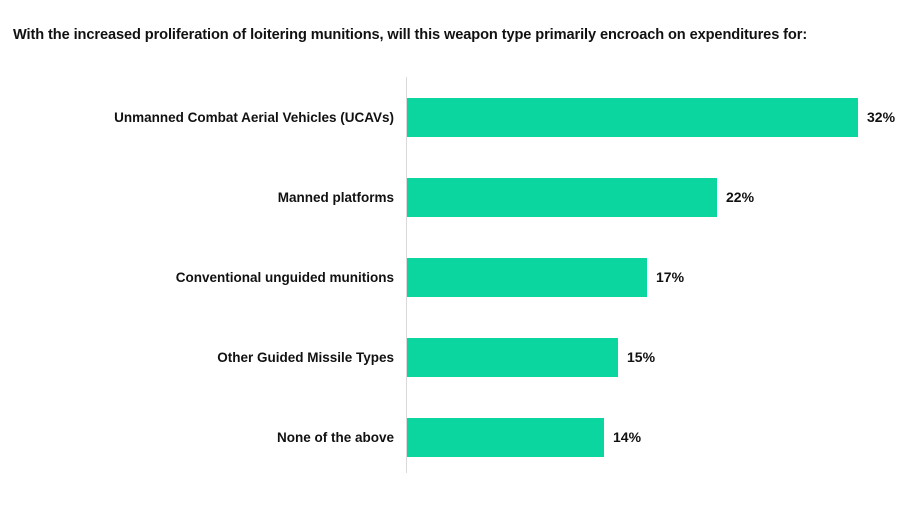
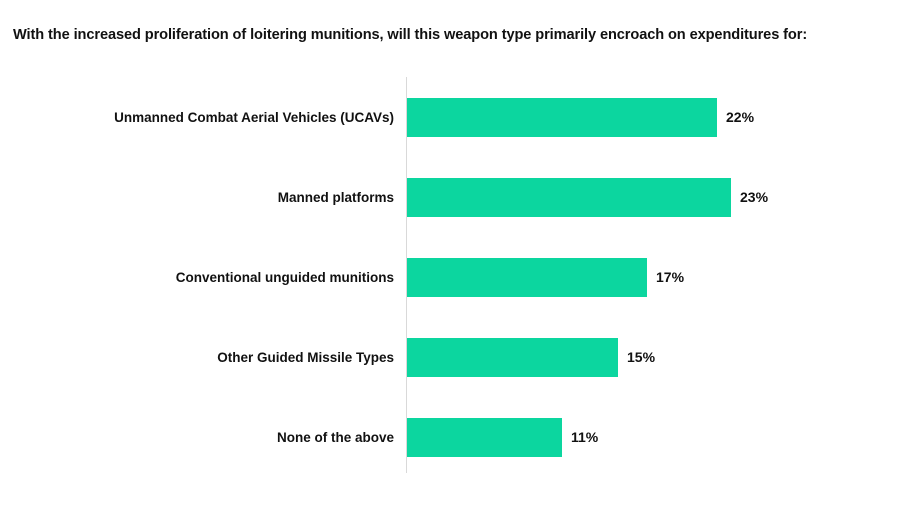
Unmanned Combat Aerial Vehicles (UCAVs): 32% -> 22%
Manned platforms: 22% -> 23%
None of the above: 14% -> 11%
